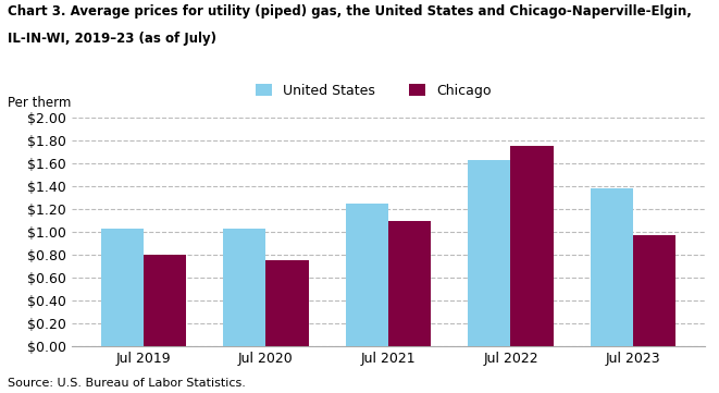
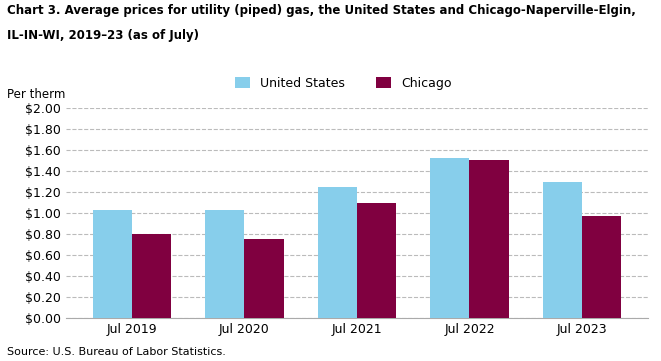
United States/Jul 2022: $1.63 -> $1.53
Chicago/Jul 2022: $1.75 -> $1.51
United States/Jul 2023: $1.38 -> $1.30
